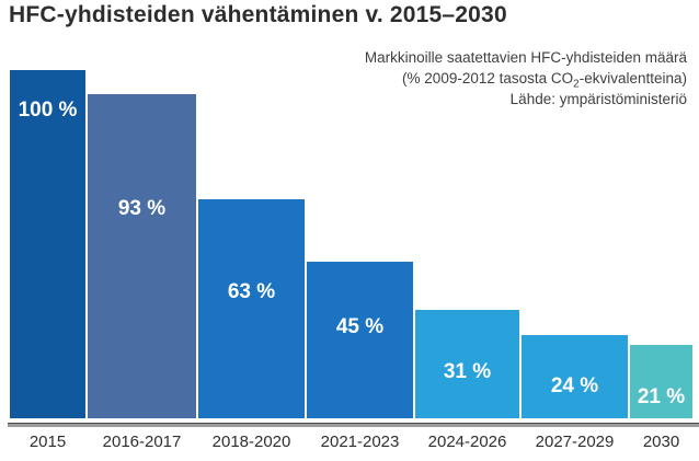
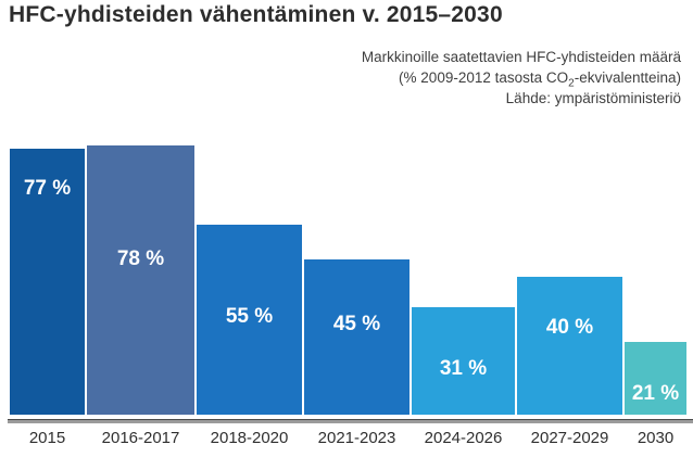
2015: 100 -> 77
2016-2017: 93 -> 78
2018-2020: 63 -> 55
2027-2029: 24 -> 40
